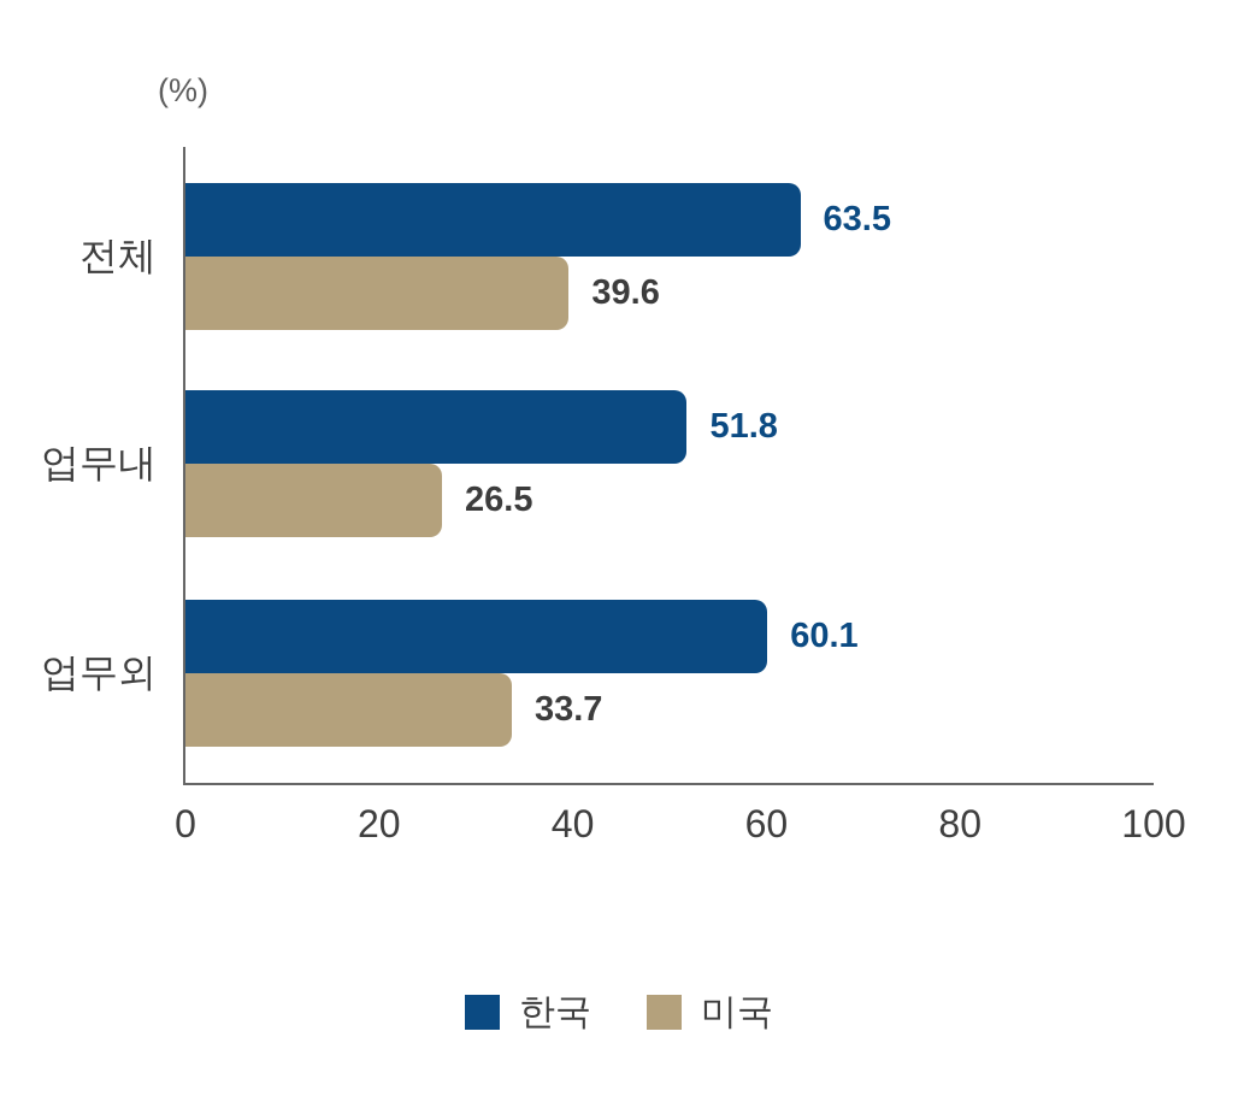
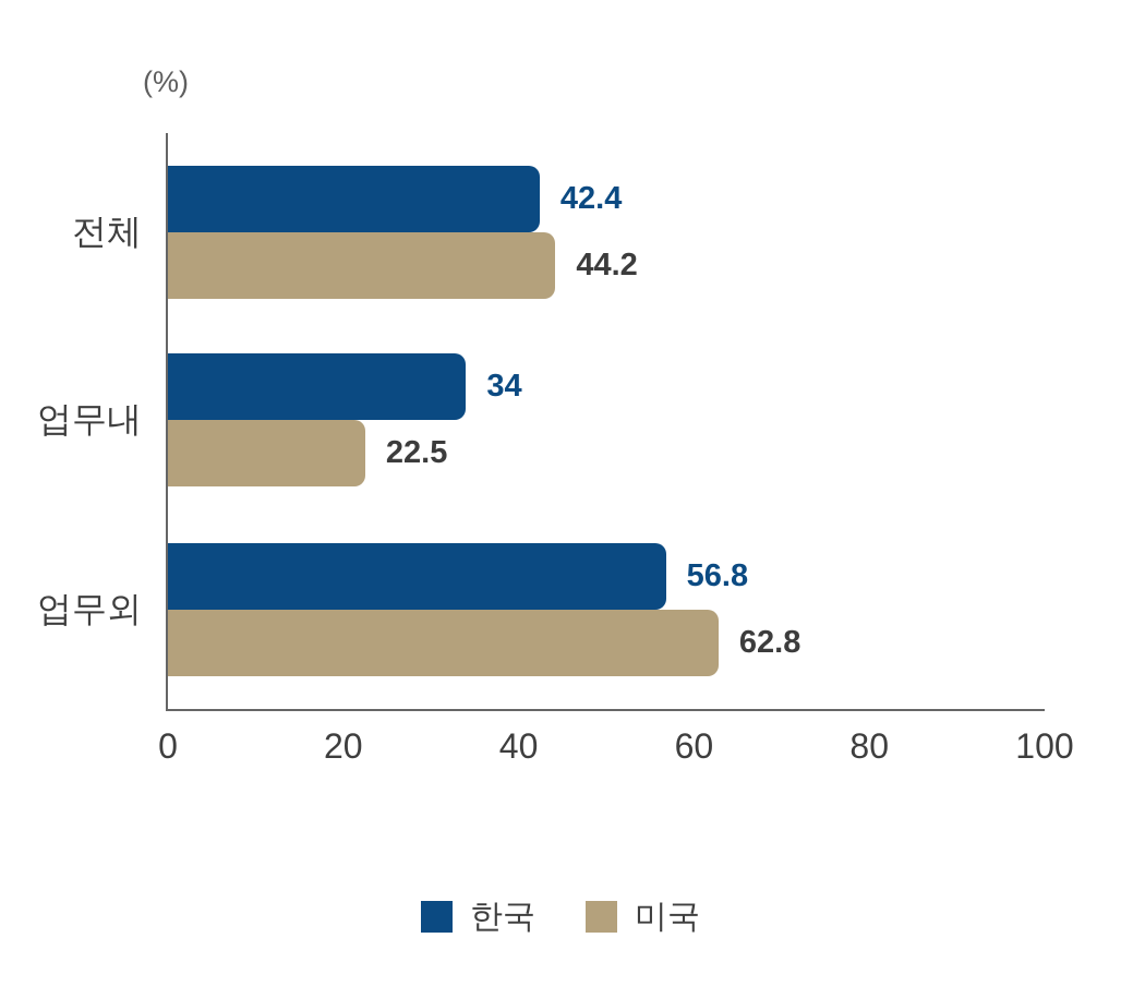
한국/전체: 63.5 -> 42.4
미국/전체: 39.6 -> 44.2
한국/업무내: 51.8 -> 34
미국/업무내: 26.5 -> 22.5
한국/업무외: 60.1 -> 56.8
미국/업무외: 33.7 -> 62.8
